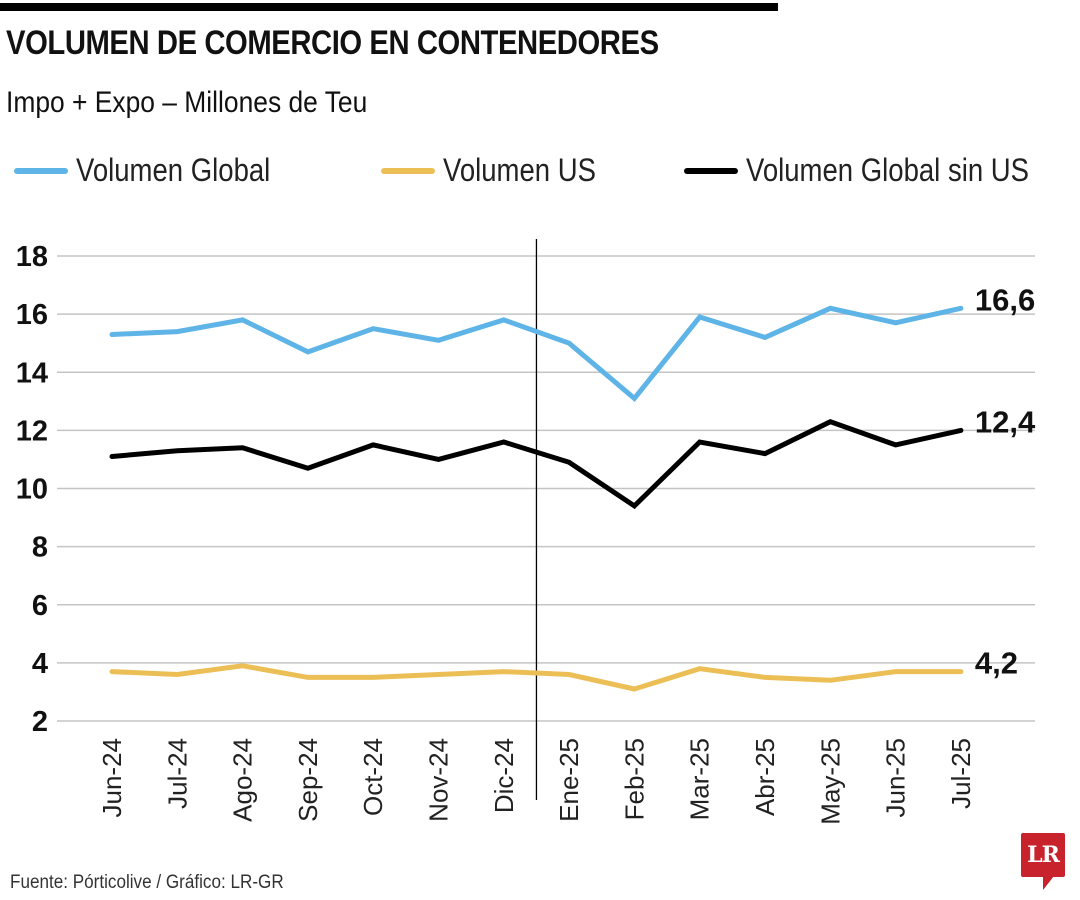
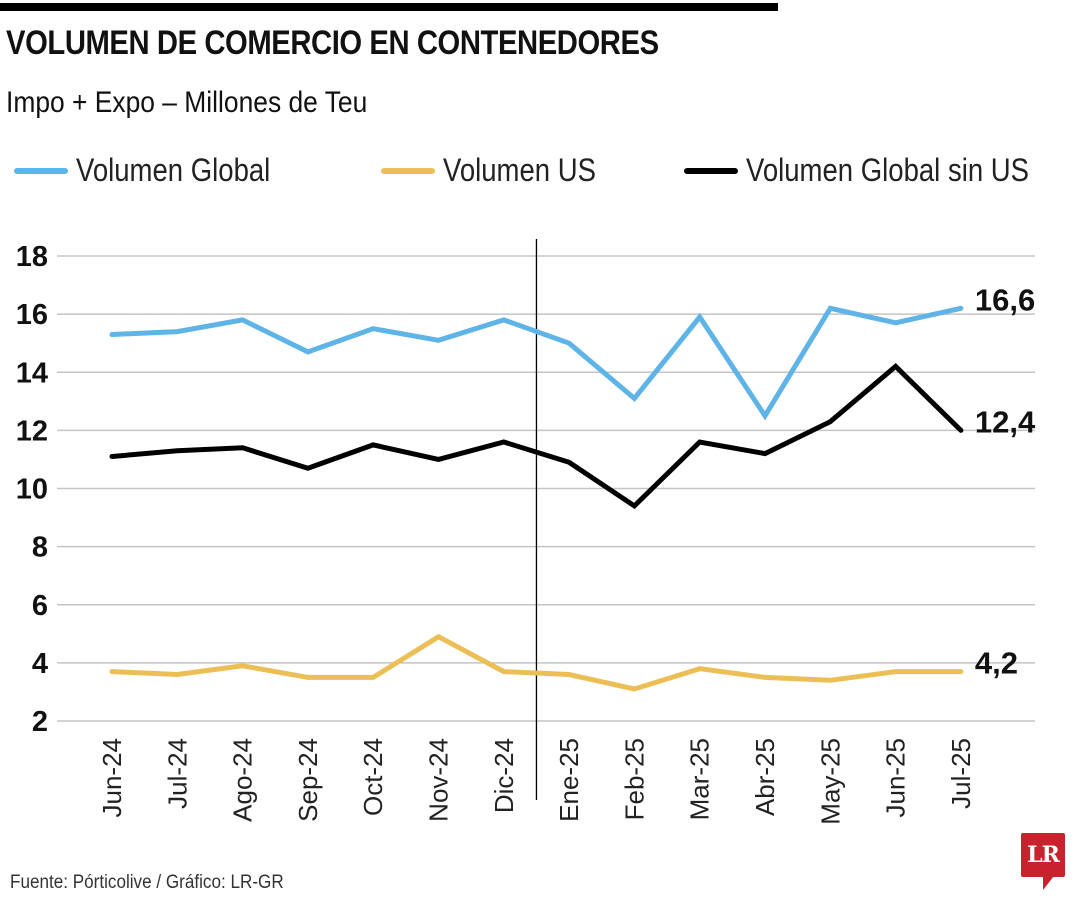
Volumen US/Nov-24: 3.6 -> 4.9
Volumen Global/Abr-25: 15.2 -> 12.5
Volumen Global sin US/Jun-25: 11.5 -> 14.2
